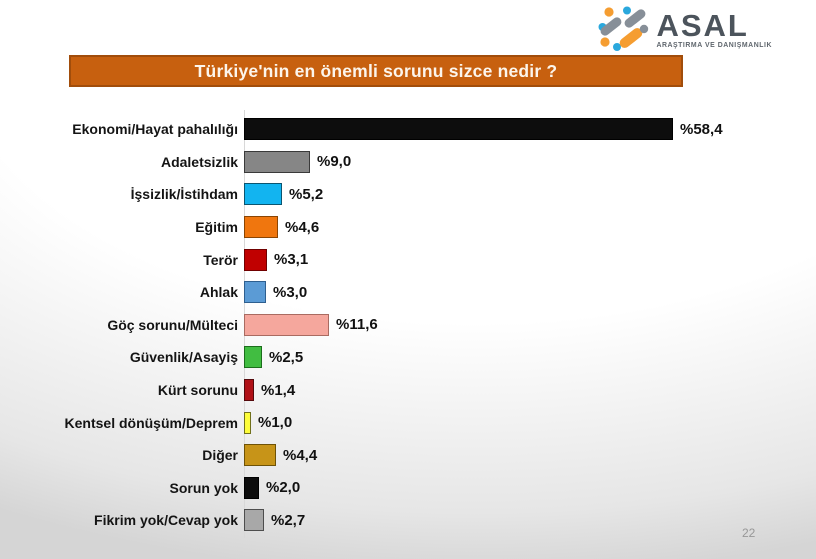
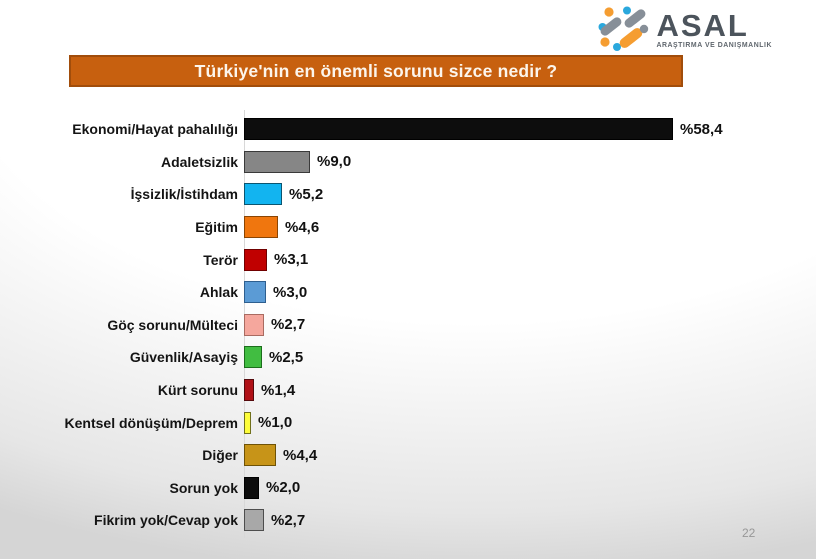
Göç sorunu/Mülteci: 11,6 -> 2,7
